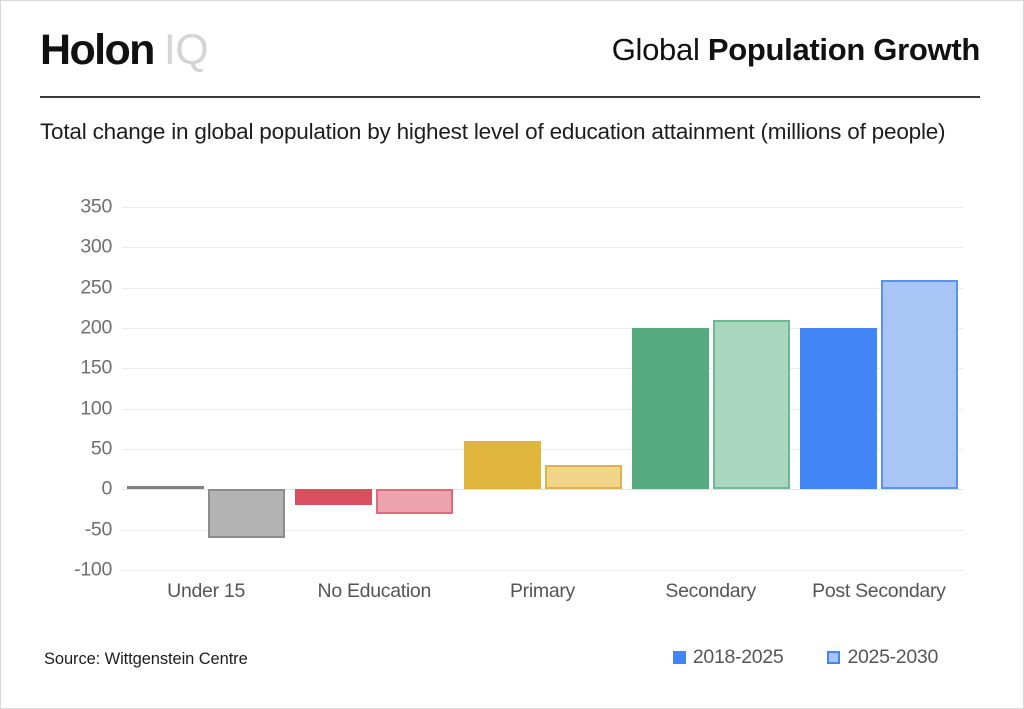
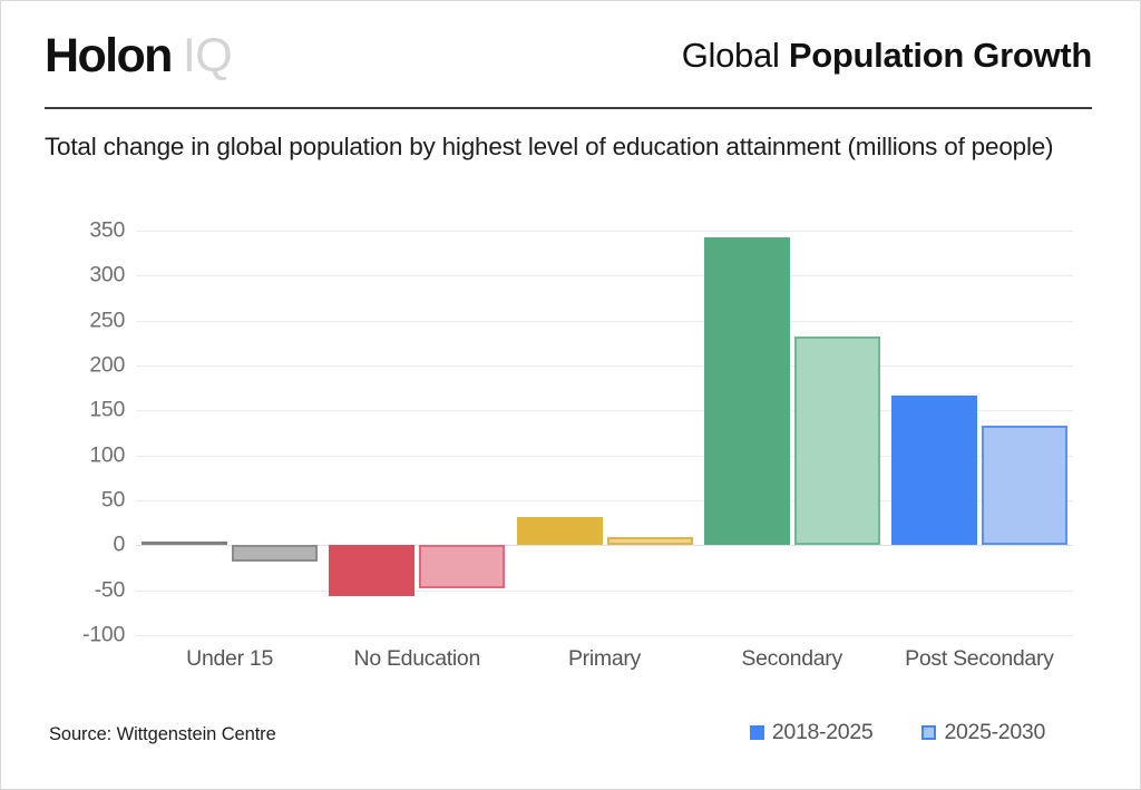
2025-2030/Under 15: -60 -> -20
2018-2025/No Education: -20 -> -60
2025-2030/No Education: -30 -> -50
2018-2025/Primary: 60 -> 30
2025-2030/Primary: 30 -> 10
2018-2025/Secondary: 200 -> 340
2025-2030/Secondary: 210 -> 230
2018-2025/Post Secondary: 200 -> 170
2025-2030/Post Secondary: 260 -> 130
